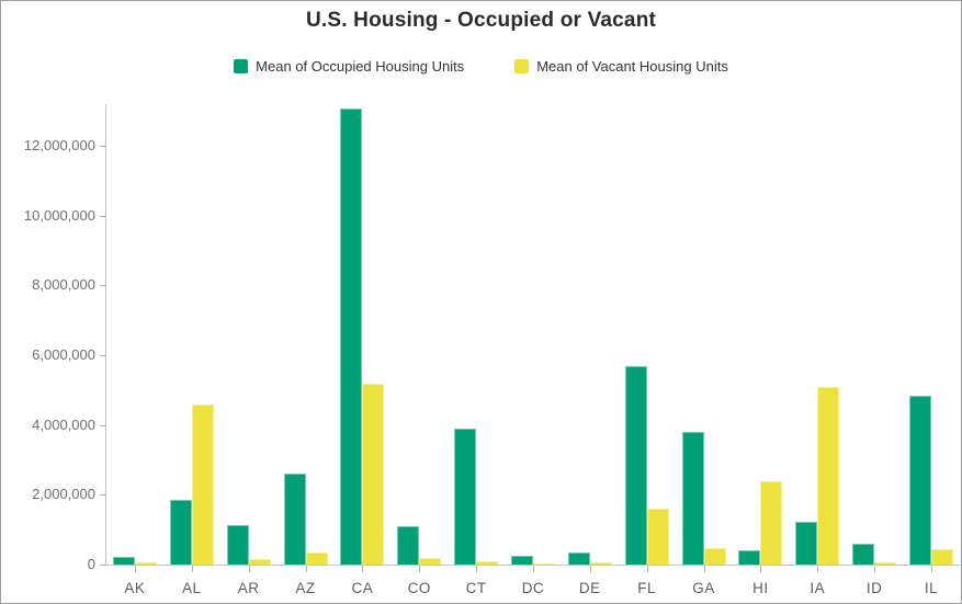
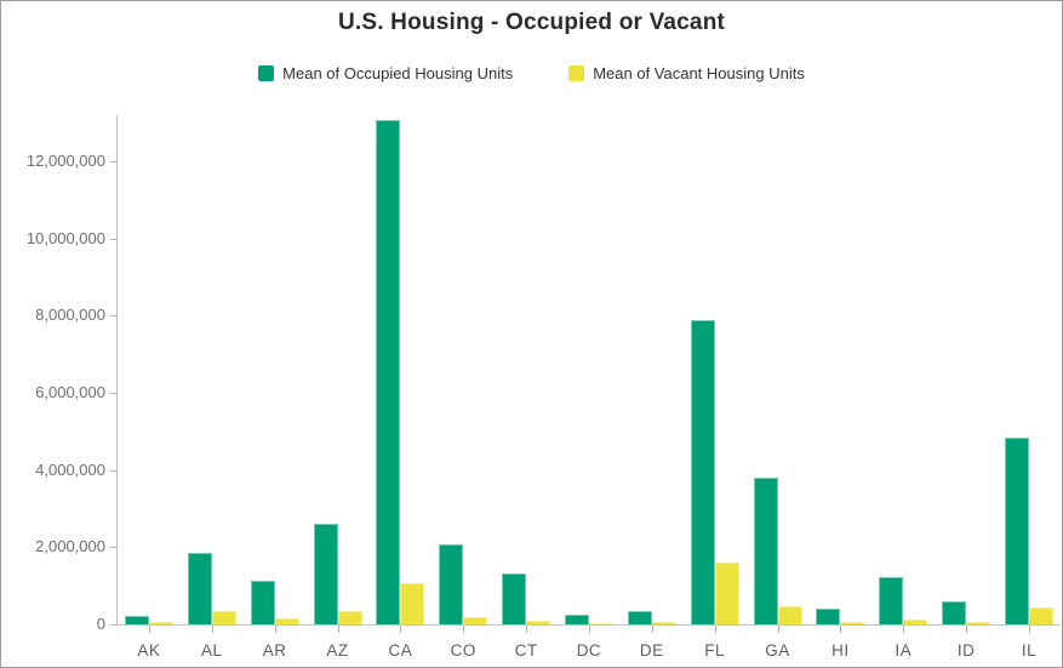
Mean of Vacant Housing Units/AL: 4600000 -> 400000
Mean of Vacant Housing Units/CA: 5200000 -> 1100000
Mean of Occupied Housing Units/CO: 1100000 -> 2100000
Mean of Occupied Housing Units/CT: 3900000 -> 1300000
Mean of Occupied Housing Units/FL: 5700000 -> 7900000
Mean of Vacant Housing Units/HI: 2400000 -> 100000
Mean of Vacant Housing Units/IA: 5100000 -> 100000
